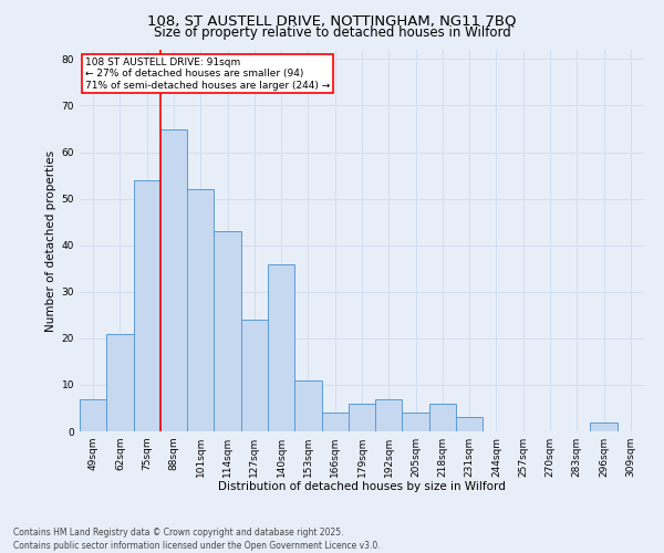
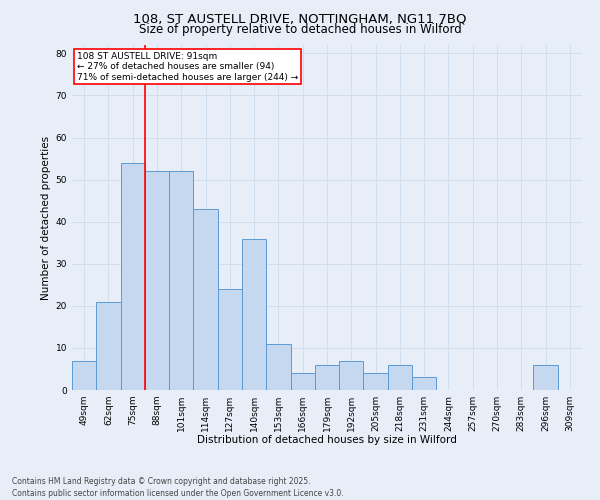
88sqm: 65 -> 52
296sqm: 2 -> 6
